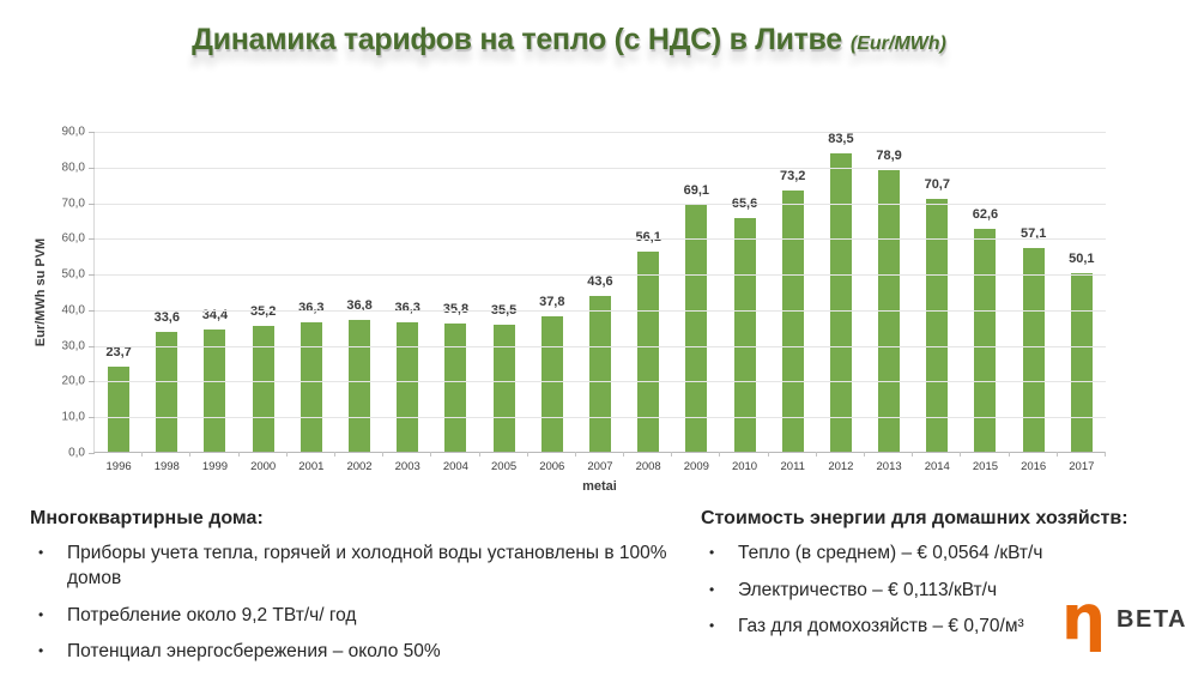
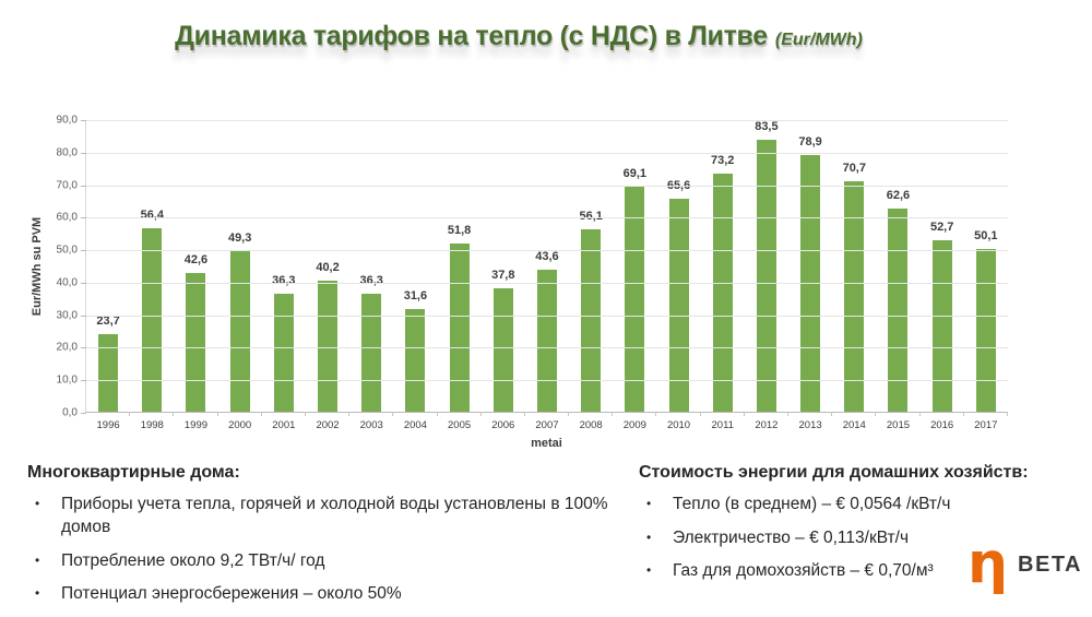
1998: 33,6 -> 56,4
1999: 34,4 -> 42,6
2000: 35,2 -> 49,3
2002: 36,8 -> 40,2
2004: 35,8 -> 31,6
2005: 35,5 -> 51,8
2016: 57,1 -> 52,7
